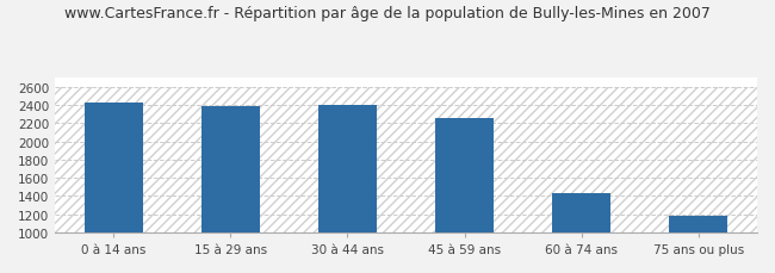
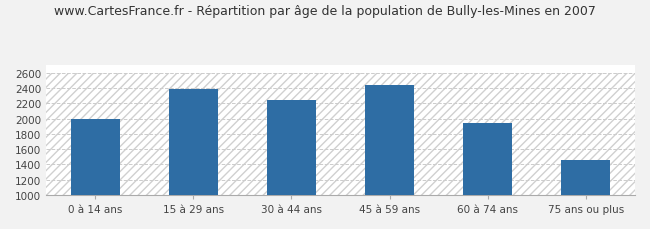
0 à 14 ans: 2420 -> 2000
30 à 44 ans: 2400 -> 2240
45 à 59 ans: 2260 -> 2440
60 à 74 ans: 1440 -> 1940
75 ans ou plus: 1180 -> 1460
